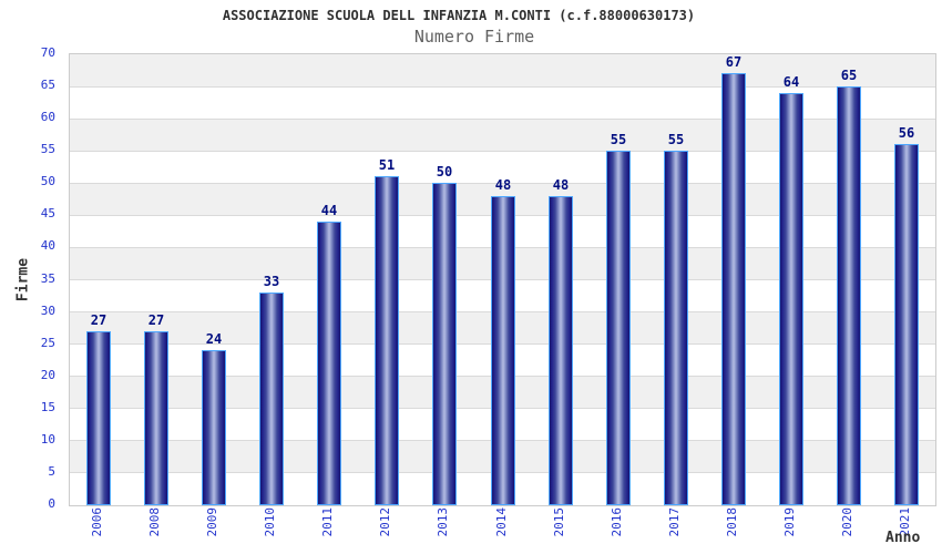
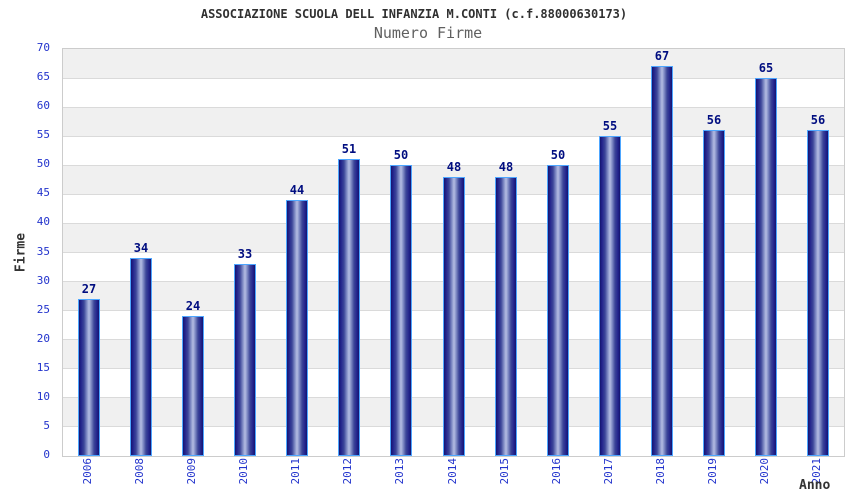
2008: 27 -> 34
2016: 55 -> 50
2019: 64 -> 56
